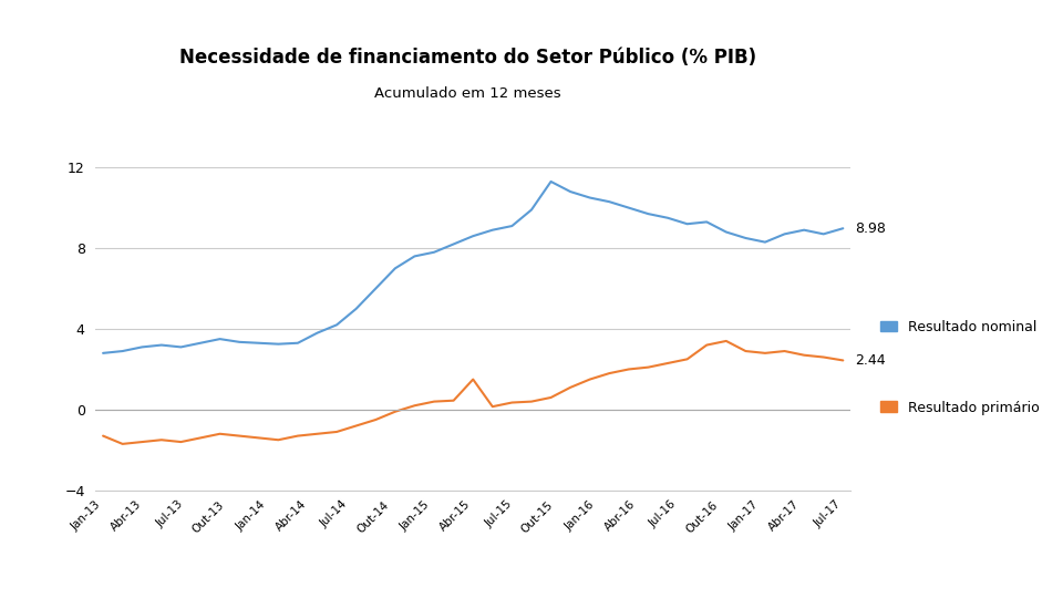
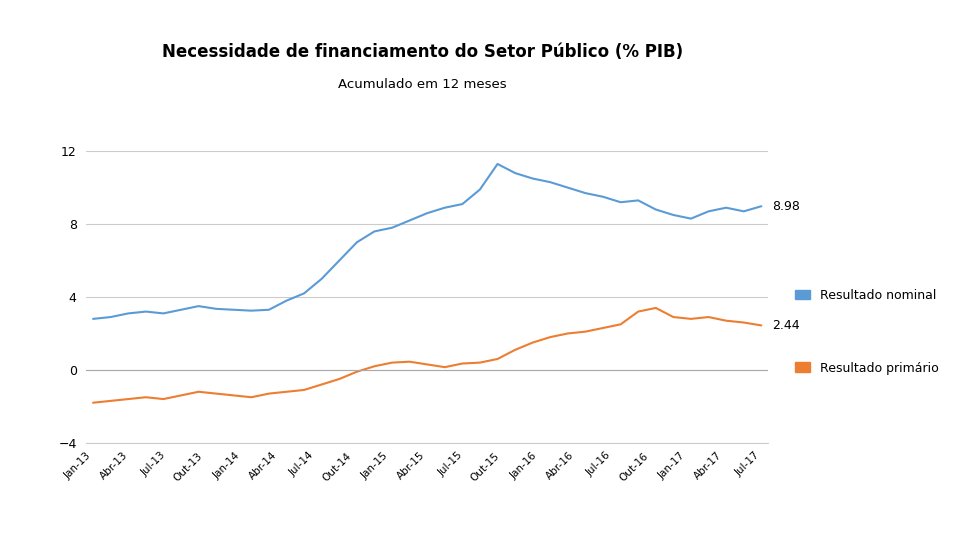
Resultado primário/Jan-13: -1.3 -> -1.8
Resultado primário/Abr-15: 1.5 -> 0.3
